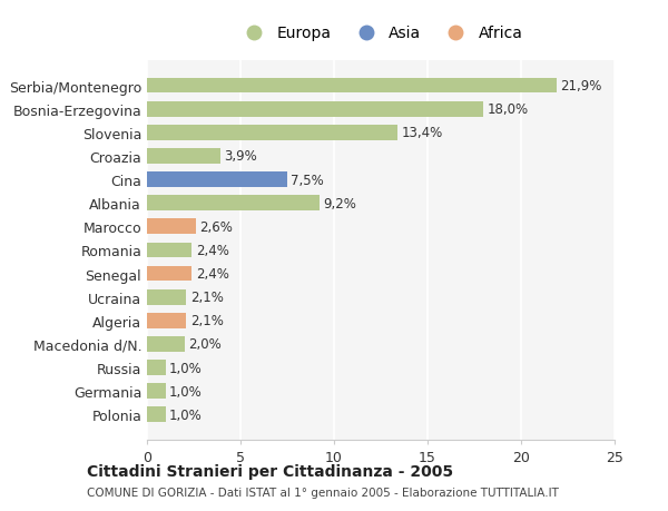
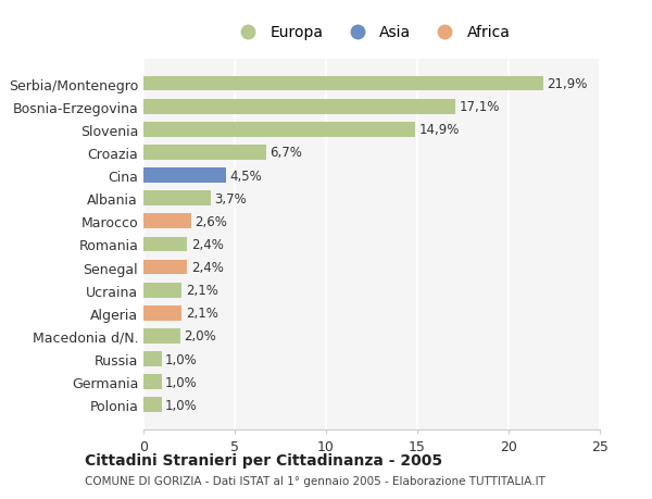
Bosnia-Erzegovina: 18,0% -> 17,1%
Slovenia: 13,4% -> 14,9%
Croazia: 3,9% -> 6,7%
Cina: 7,5% -> 4,5%
Albania: 9,2% -> 3,7%
